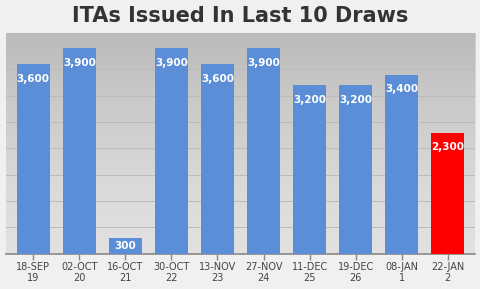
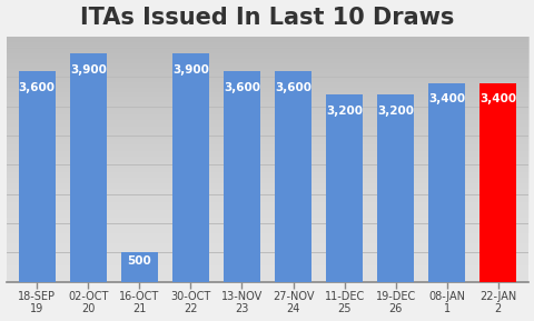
16-OCT 21: 300 -> 500
27-NOV 24: 3,900 -> 3,600
22-JAN 2: 2,300 -> 3,400
